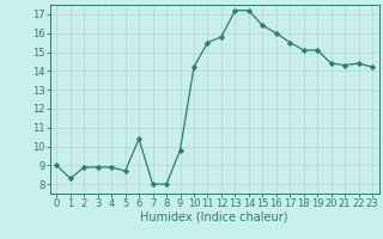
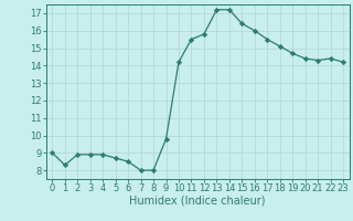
6: 10.4 -> 8.5
19: 15.1 -> 14.7
